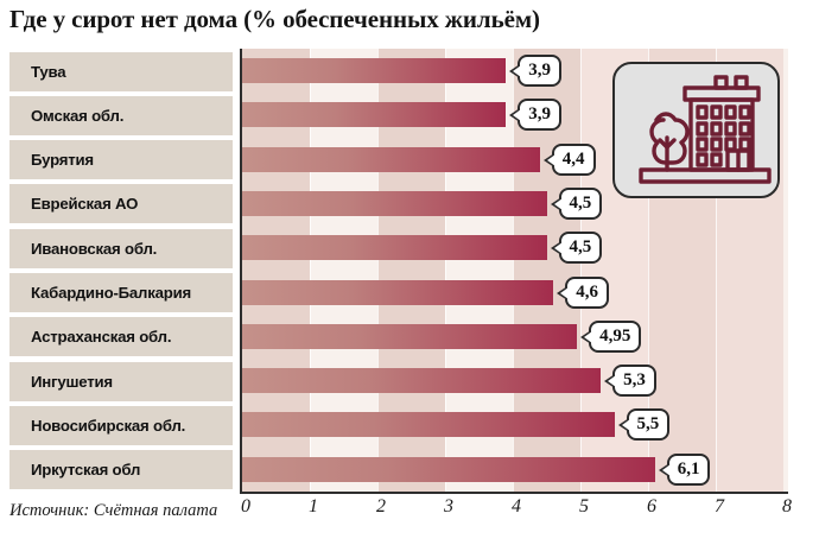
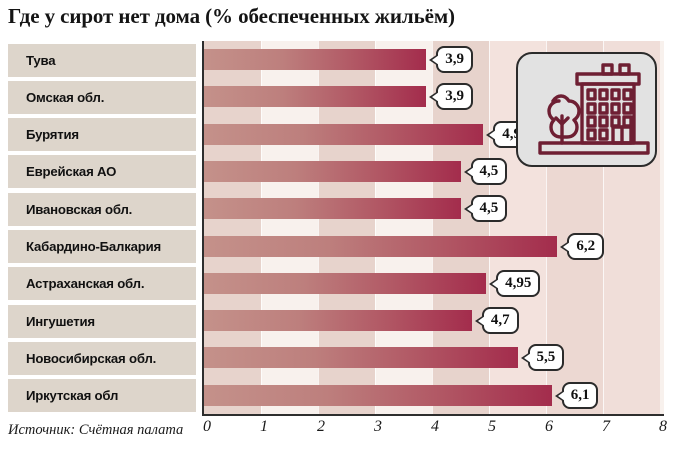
Бурятия: 4,4 -> 4,9
Кабардино-Балкария: 4,6 -> 6,2
Ингушетия: 5,3 -> 4,7
